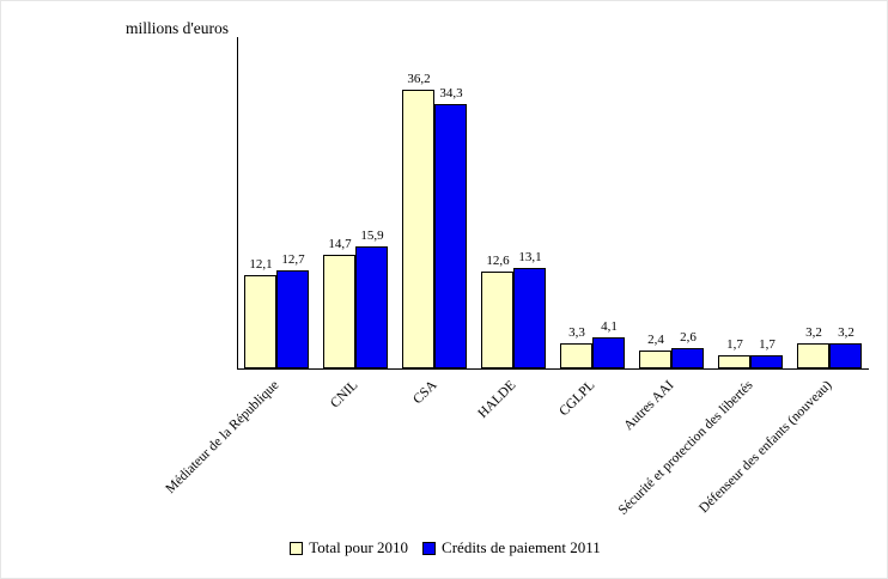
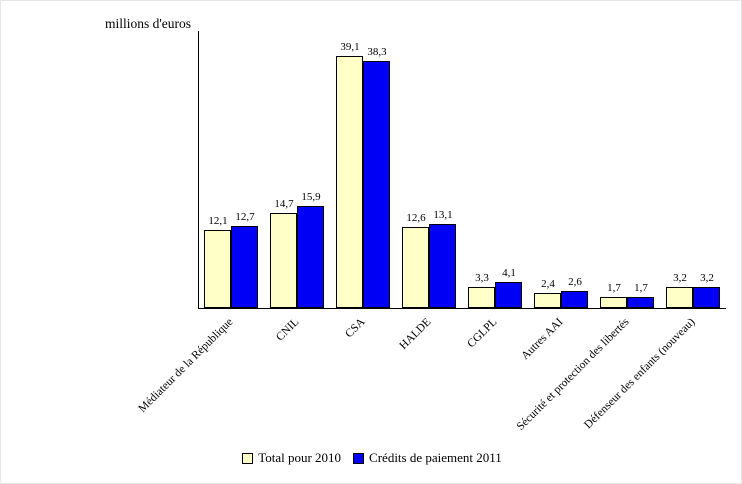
Total pour 2010/CSA: 36,2 -> 39,1
Crédits de paiement 2011/CSA: 34,3 -> 38,3
